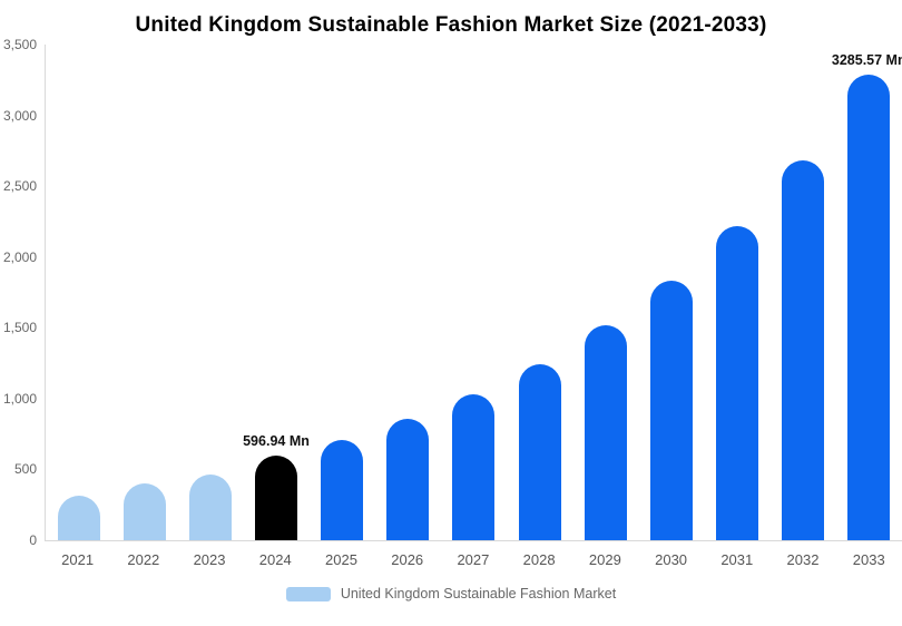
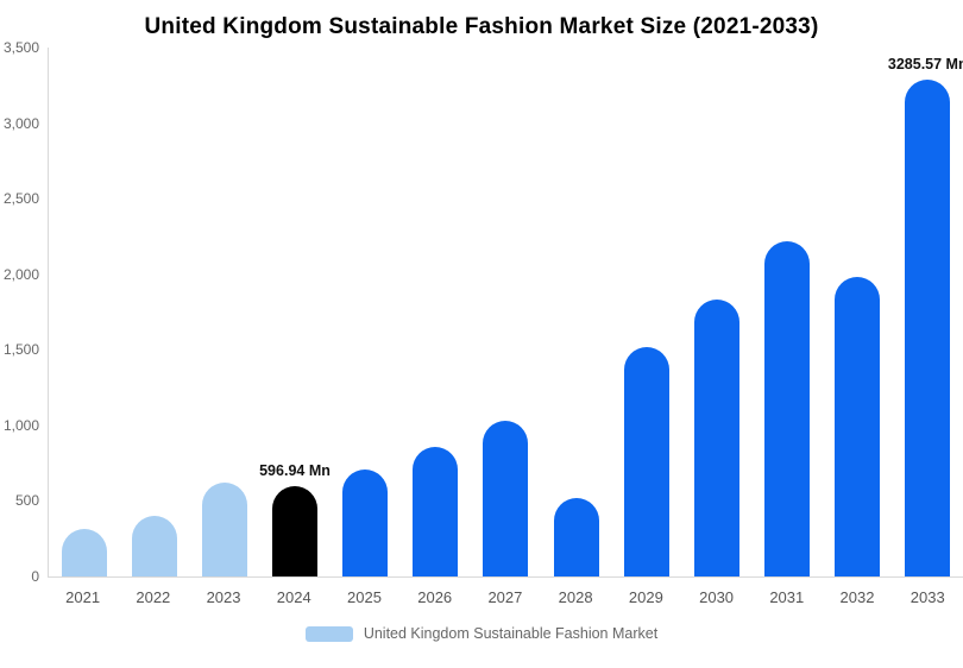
2023: 460 -> 620
2028: 1240 -> 520
2032: 2680 -> 1980
